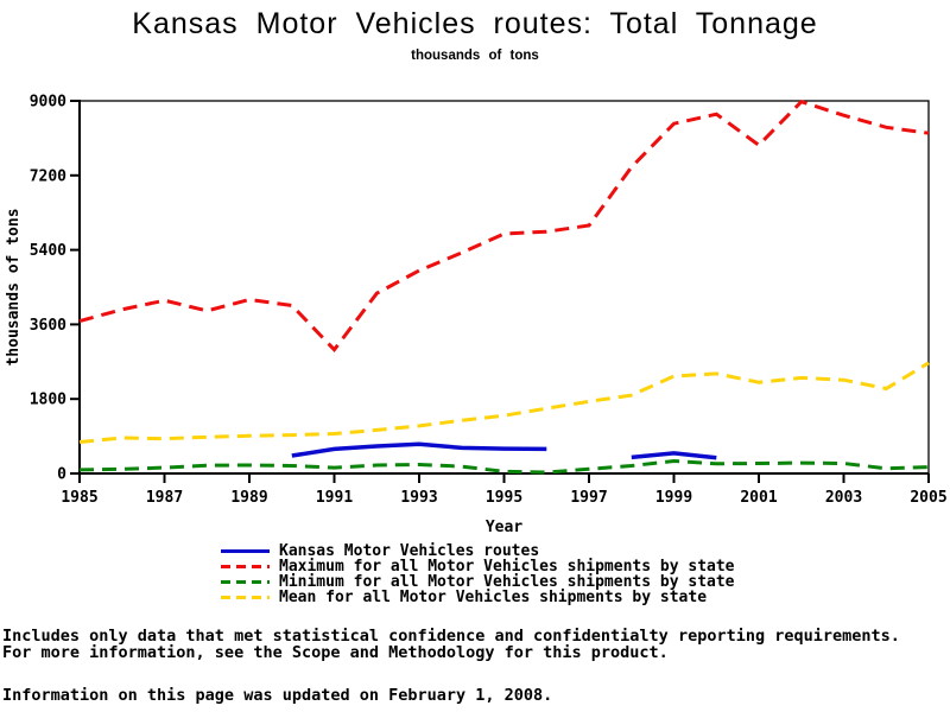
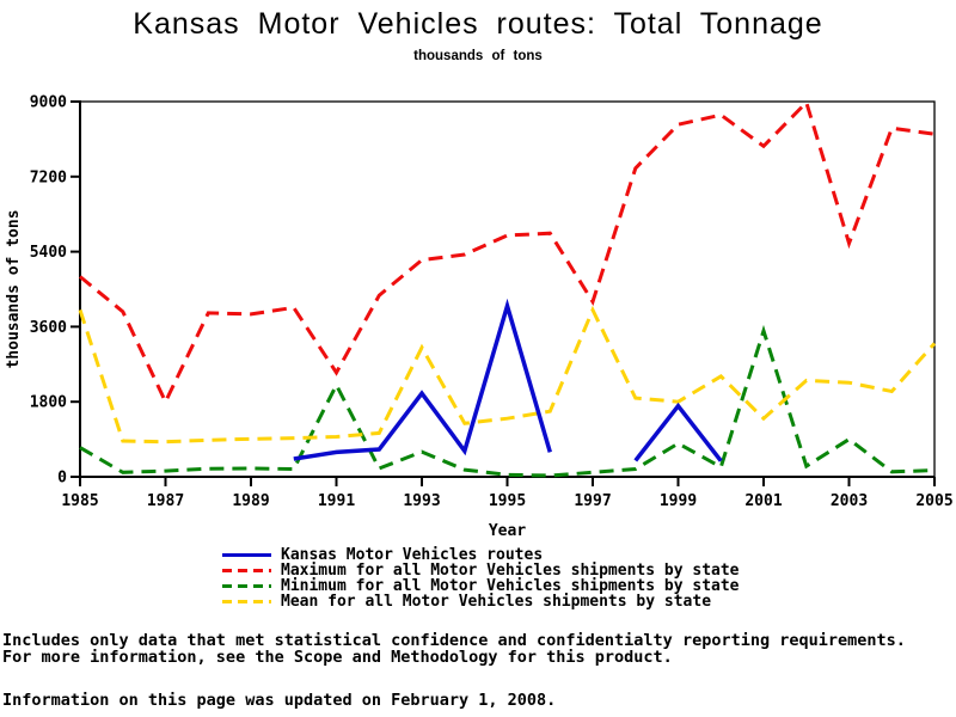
Maximum for all Motor Vehicles shipments by state/1985: 3700 -> 4800
Minimum for all Motor Vehicles shipments by state/1985: 100 -> 700
Mean for all Motor Vehicles shipments by state/1985: 800 -> 4000
Maximum for all Motor Vehicles shipments by state/1987: 4200 -> 1800
Maximum for all Motor Vehicles shipments by state/1989: 4200 -> 3900
Maximum for all Motor Vehicles shipments by state/1991: 3000 -> 2500
Minimum for all Motor Vehicles shipments by state/1991: 100 -> 2200
Kansas Motor Vehicles routes/1993: 700 -> 2000
Maximum for all Motor Vehicles shipments by state/1993: 4900 -> 5200
Minimum for all Motor Vehicles shipments by state/1993: 200 -> 600
Mean for all Motor Vehicles shipments by state/1993: 1200 -> 3100
Kansas Motor Vehicles routes/1995: 600 -> 4100
Maximum for all Motor Vehicles shipments by state/1997: 6000 -> 4200
Mean for all Motor Vehicles shipments by state/1997: 1700 -> 4000
Kansas Motor Vehicles routes/1999: 500 -> 1700
Minimum for all Motor Vehicles shipments by state/1999: 300 -> 800
Mean for all Motor Vehicles shipments by state/1999: 2400 -> 1800
Minimum for all Motor Vehicles shipments by state/2001: 200 -> 3500
Mean for all Motor Vehicles shipments by state/2001: 2200 -> 1400
Maximum for all Motor Vehicles shipments by state/2003: 8600 -> 5600
Minimum for all Motor Vehicles shipments by state/2003: 200 -> 900
Mean for all Motor Vehicles shipments by state/2005: 2700 -> 3200
